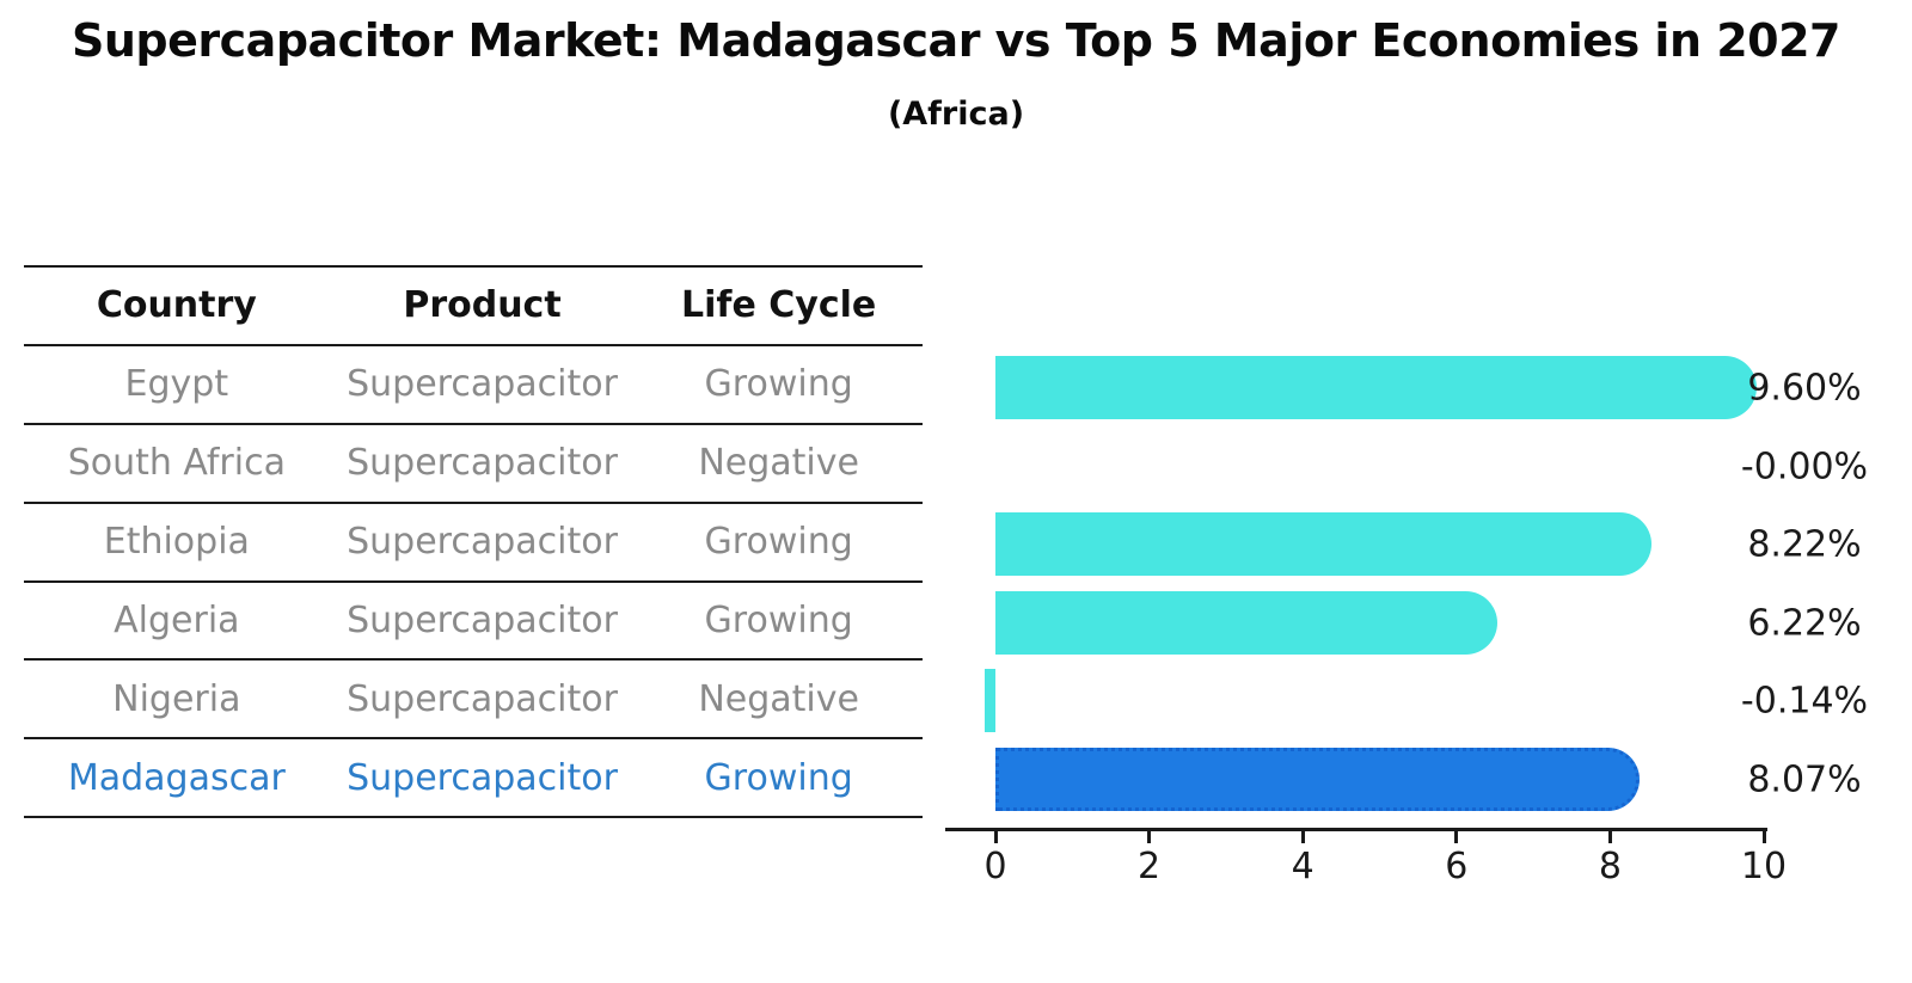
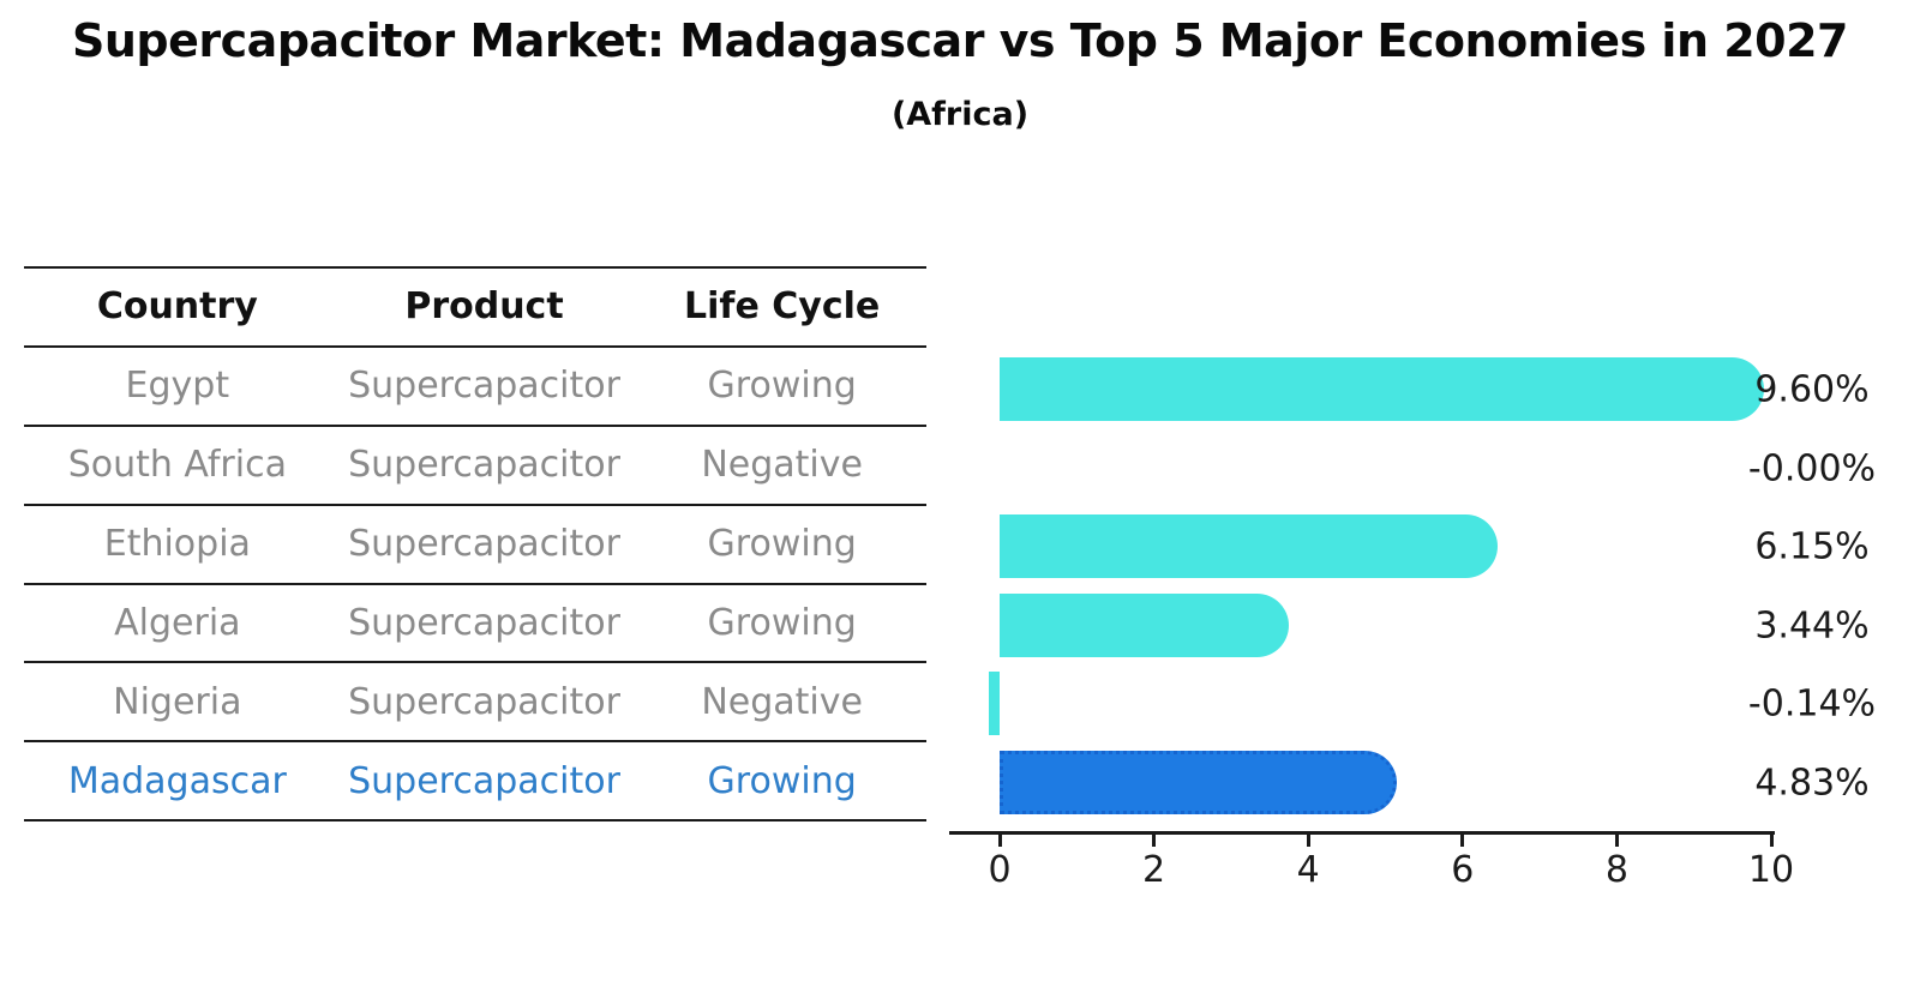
Ethiopia: 8.22% -> 6.15%
Algeria: 6.22% -> 3.44%
Madagascar: 8.07% -> 4.83%
